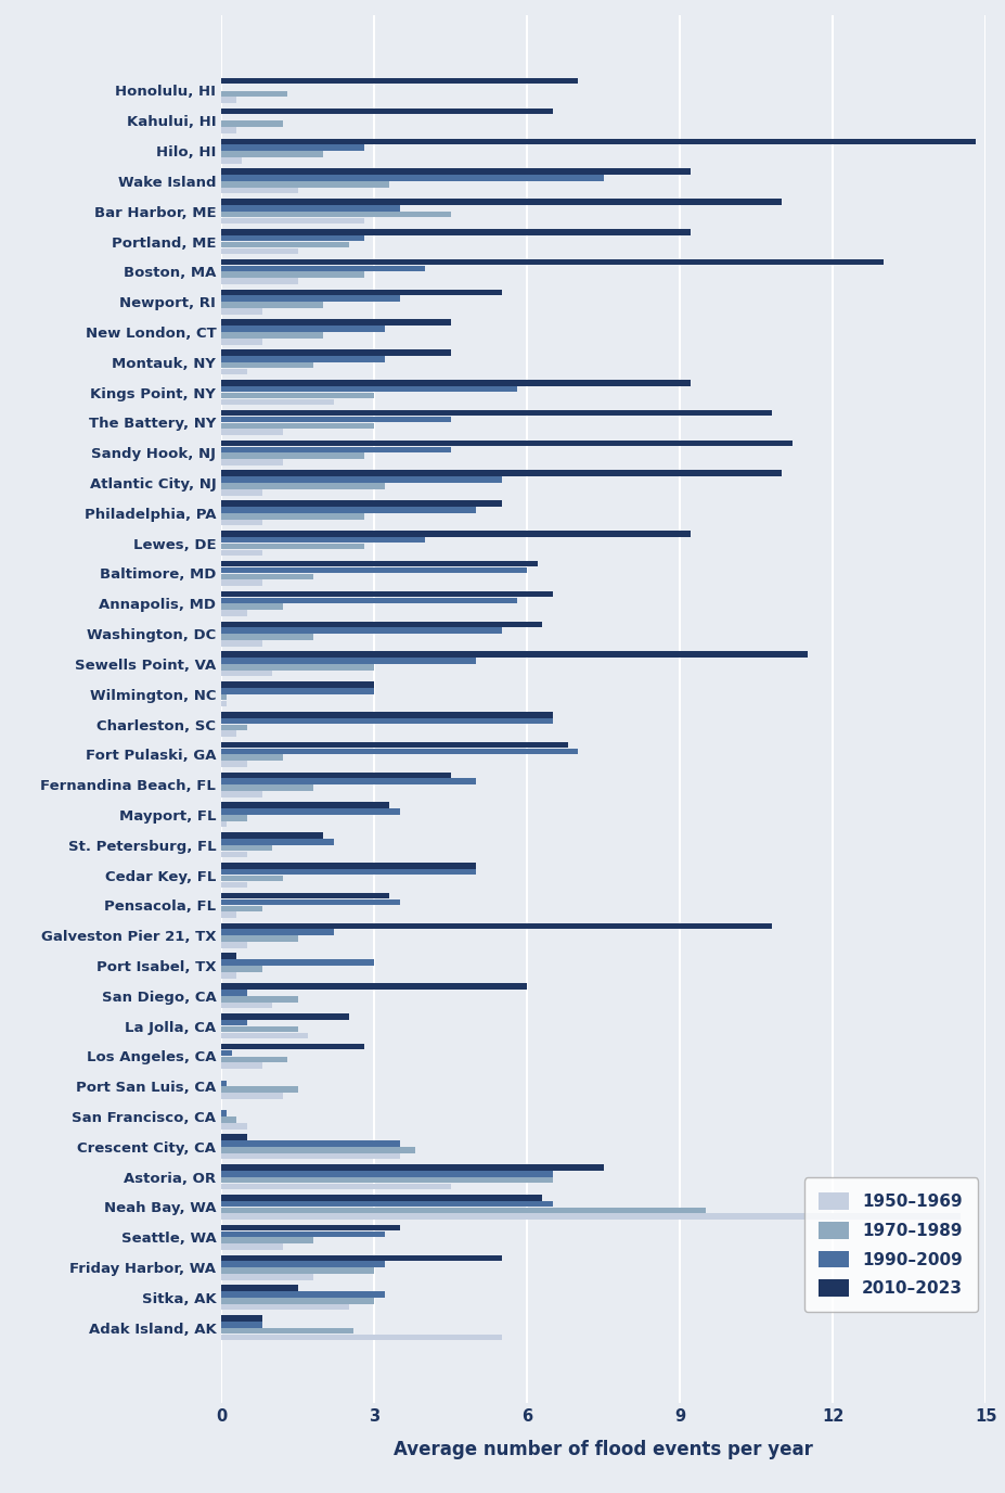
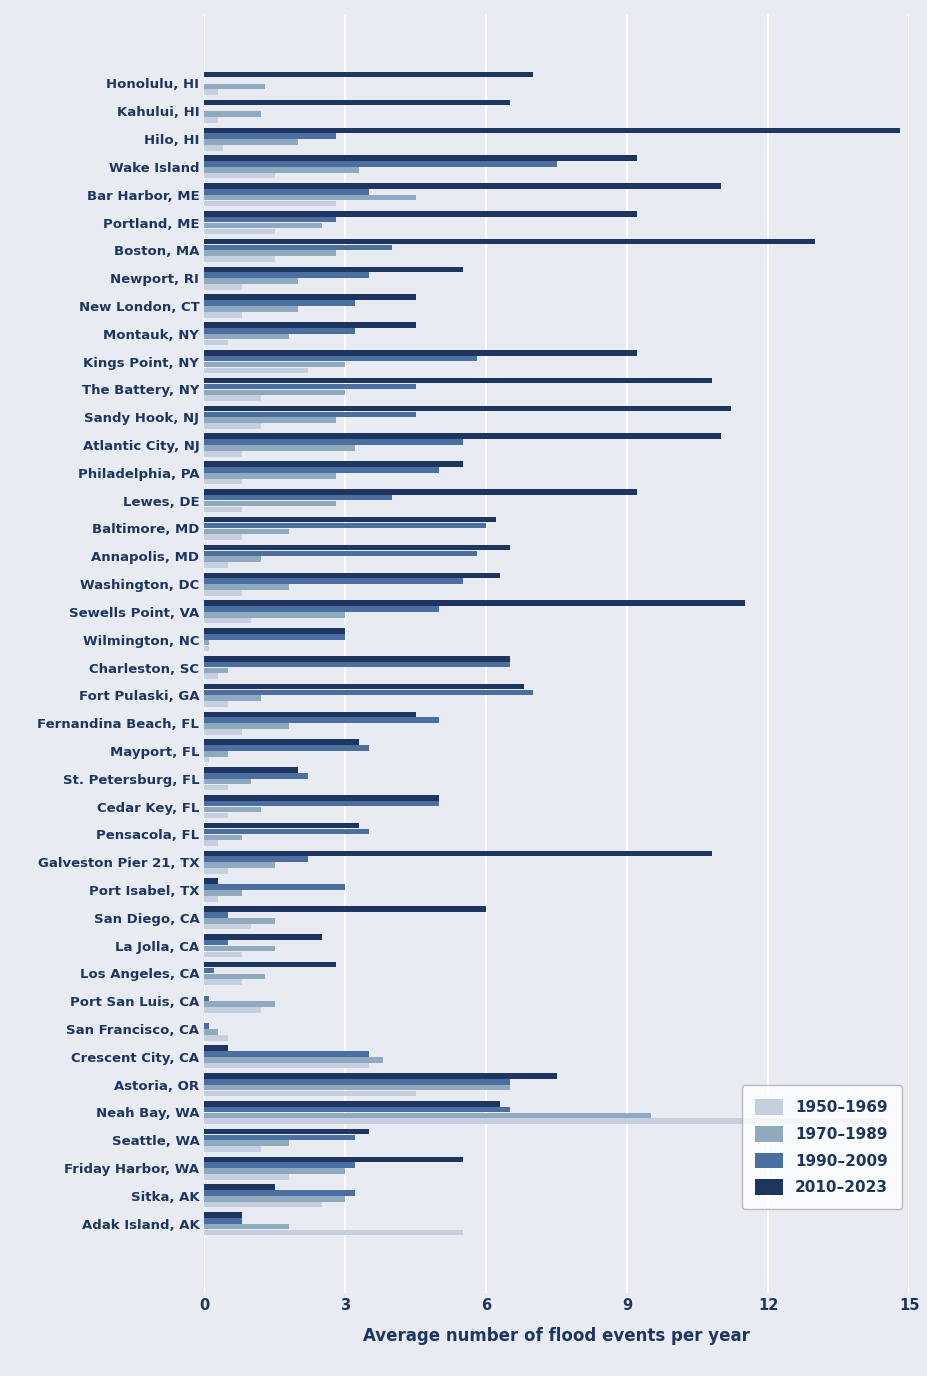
1950–1969/La Jolla, CA: 1.7 -> 0.8
1970–1989/Adak Island, AK: 2.6 -> 1.8
